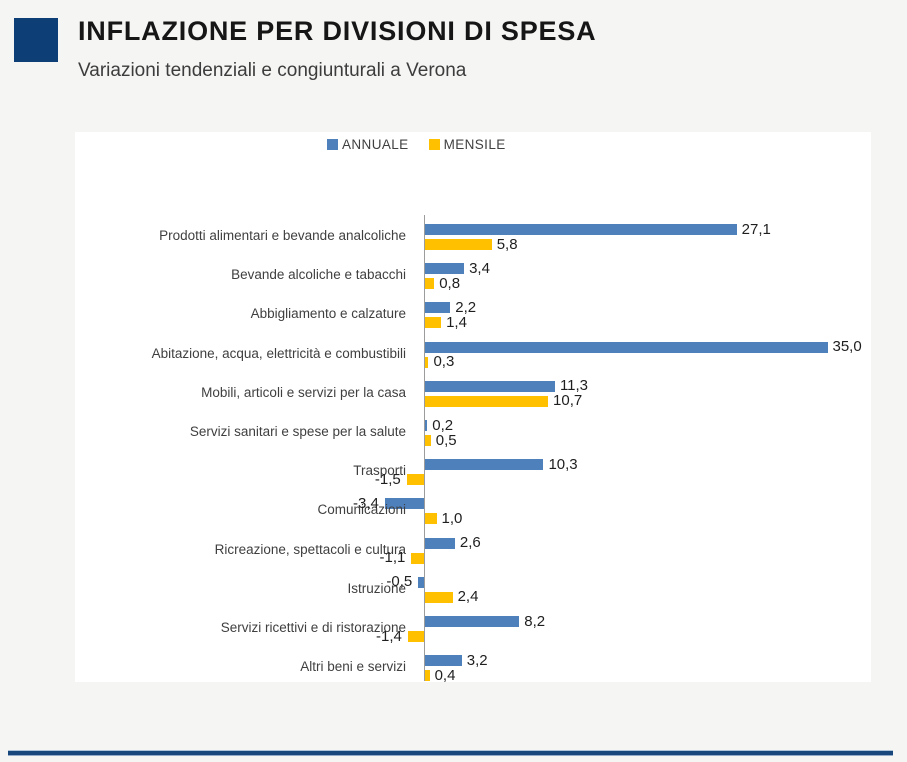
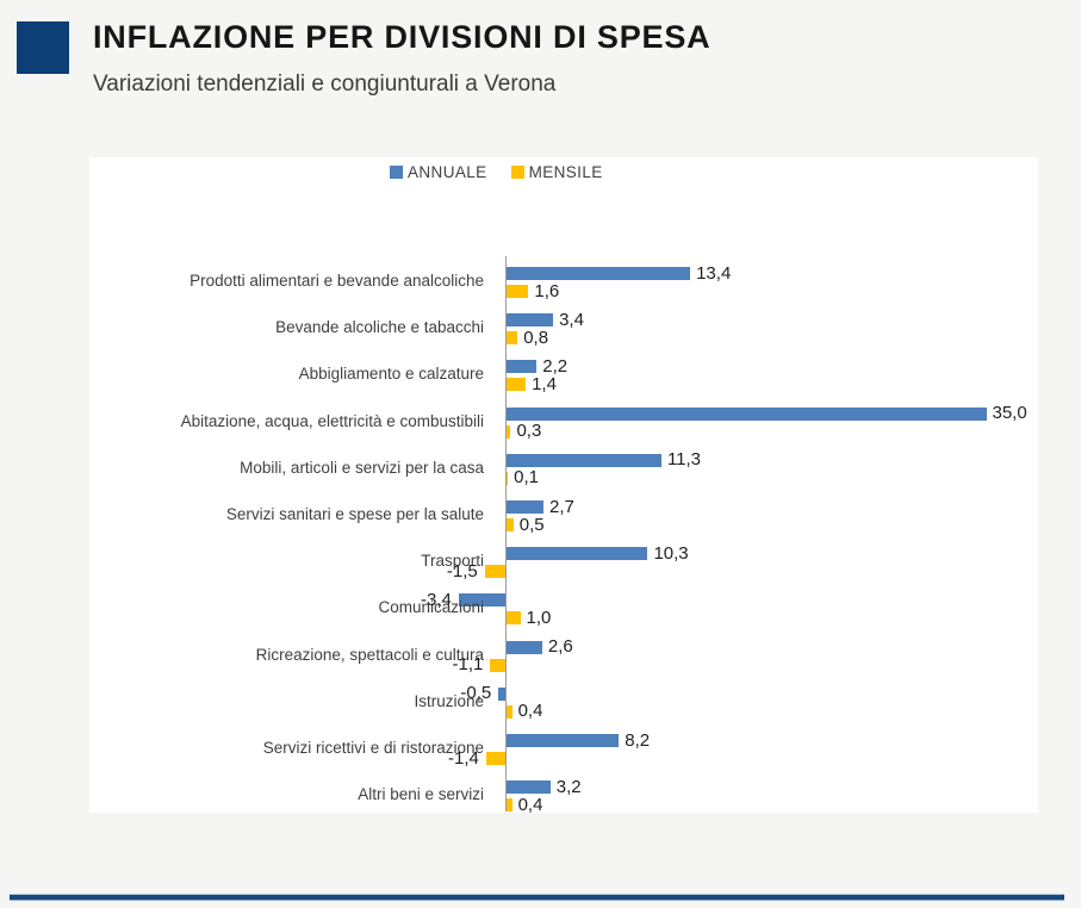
ANNUALE/Prodotti alimentari e bevande analcoliche: 27,1 -> 13,4
MENSILE/Prodotti alimentari e bevande analcoliche: 5,8 -> 1,6
MENSILE/Mobili, articoli e servizi per la casa: 10,7 -> 0,1
ANNUALE/Servizi sanitari e spese per la salute: 0,2 -> 2,7
MENSILE/Istruzione: 2,4 -> 0,4
